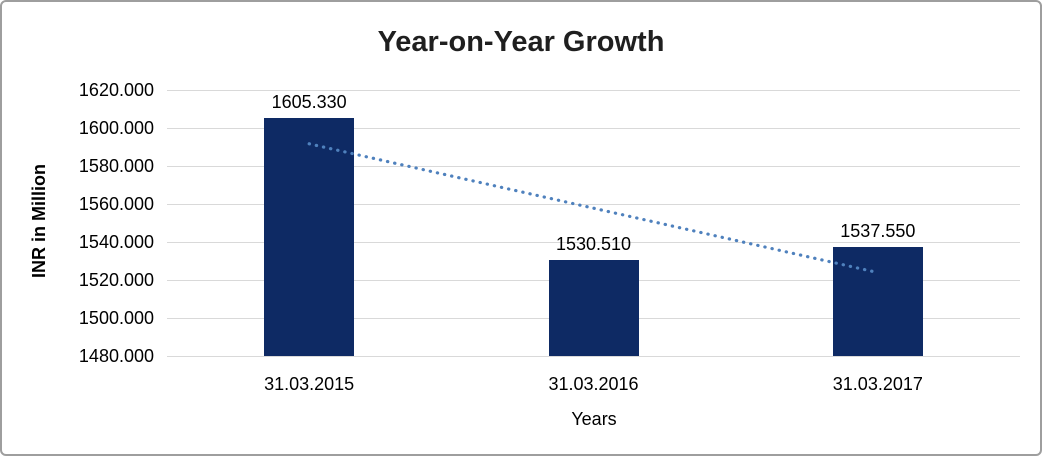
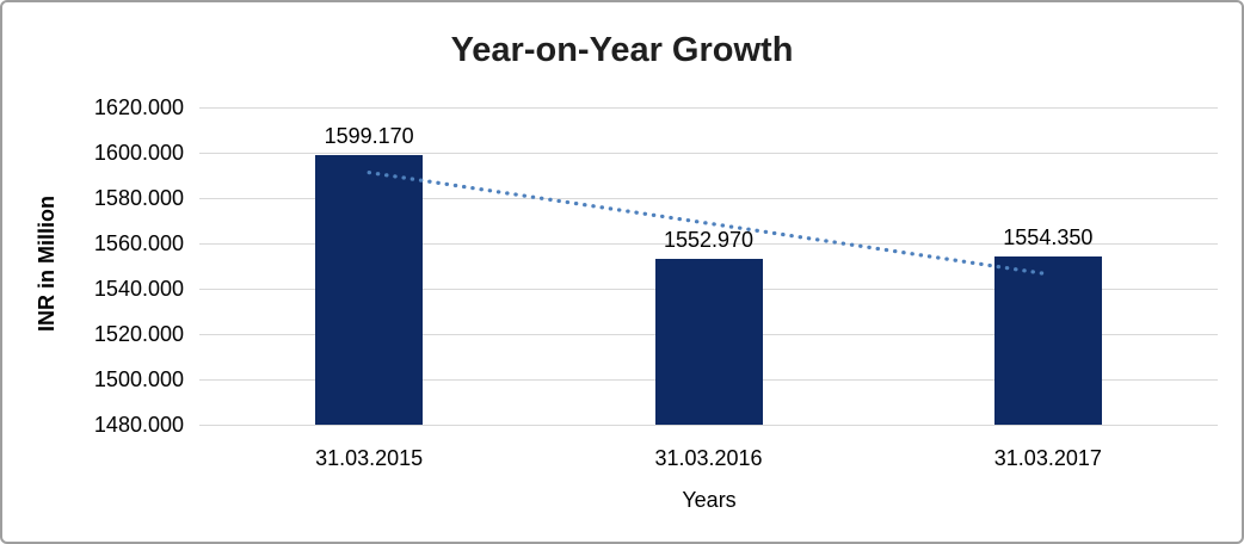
31.03.2015: 1605.330 -> 1599.170
31.03.2016: 1530.510 -> 1552.970
31.03.2017: 1537.550 -> 1554.350
